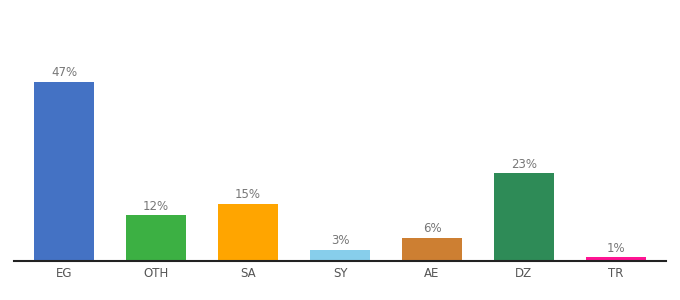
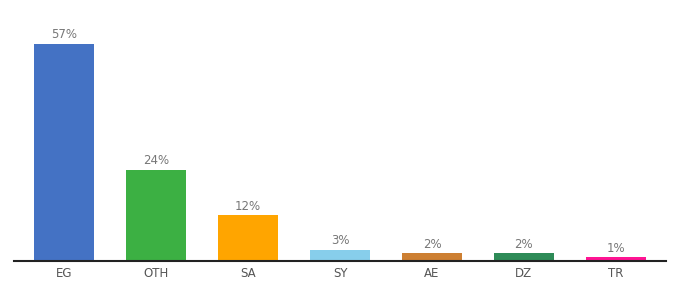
EG: 47% -> 57%
OTH: 12% -> 24%
SA: 15% -> 12%
AE: 6% -> 2%
DZ: 23% -> 2%
